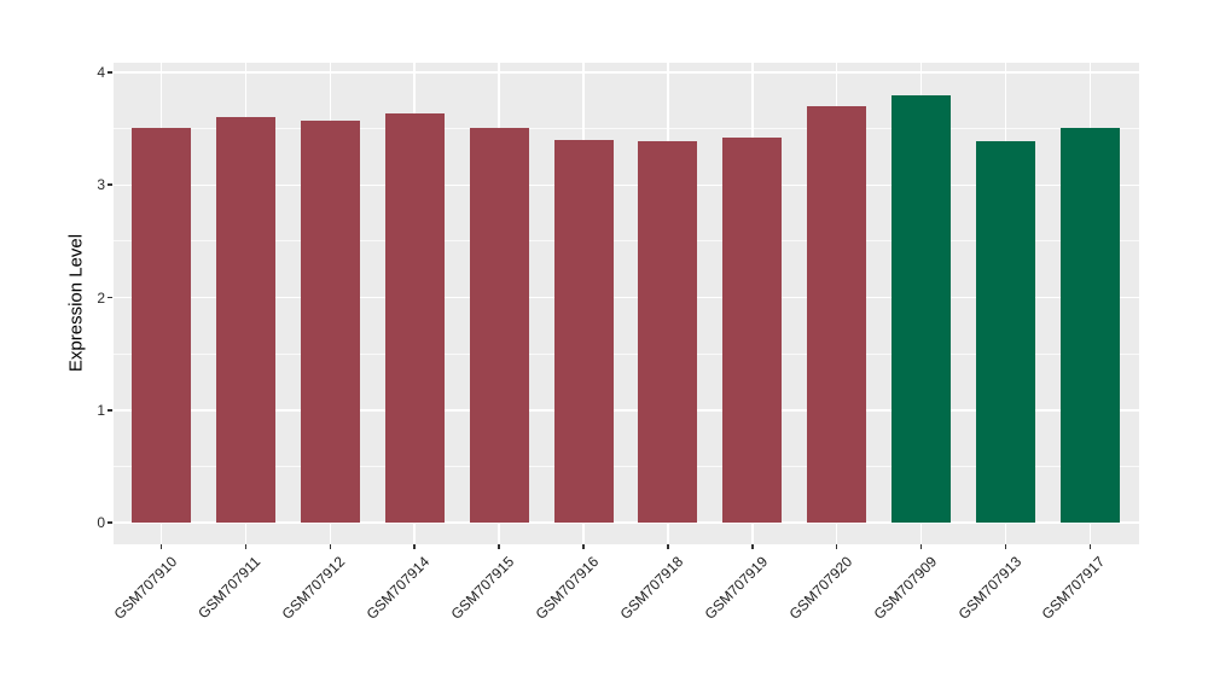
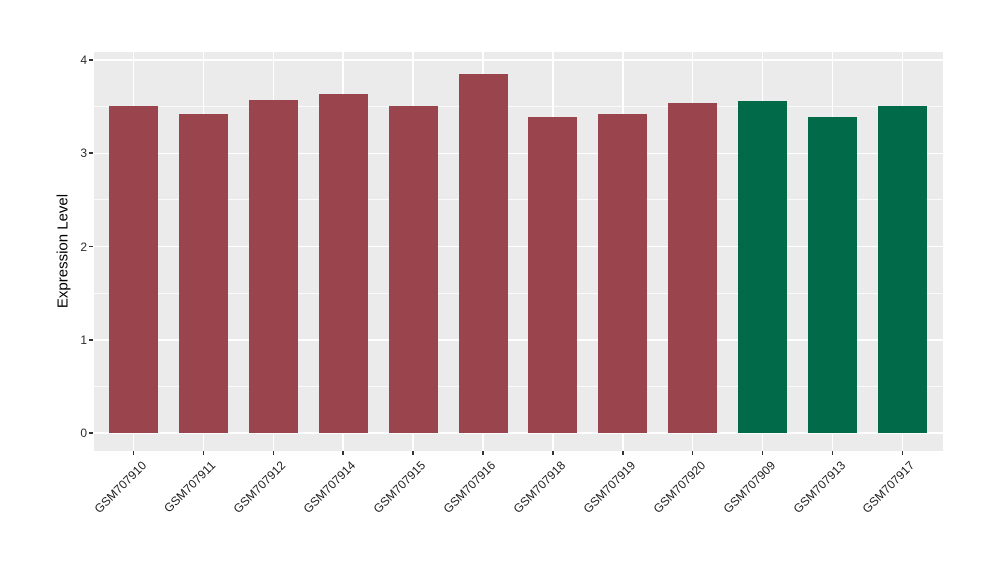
GSM707911: 3.6 -> 3.4
GSM707916: 3.4 -> 3.9
GSM707920: 3.7 -> 3.5
GSM707909: 3.8 -> 3.6
